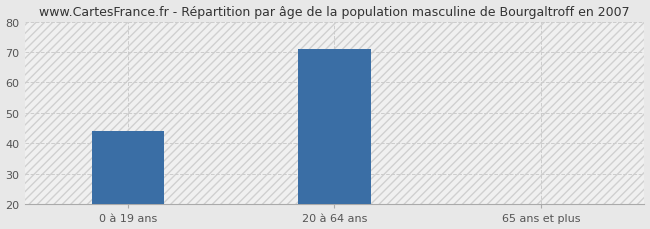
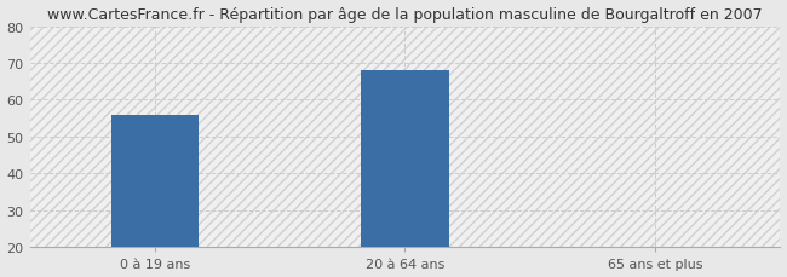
0 à 19 ans: 44 -> 56
20 à 64 ans: 71 -> 68
